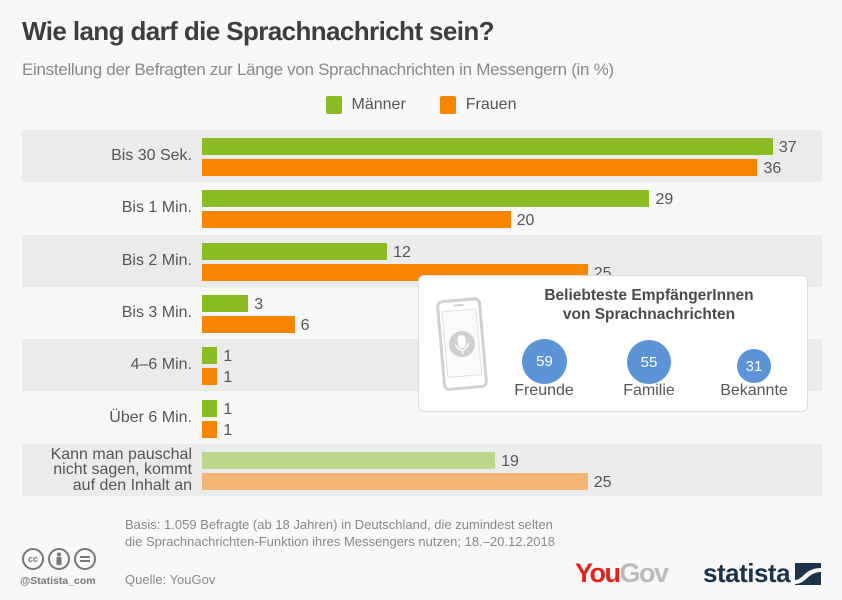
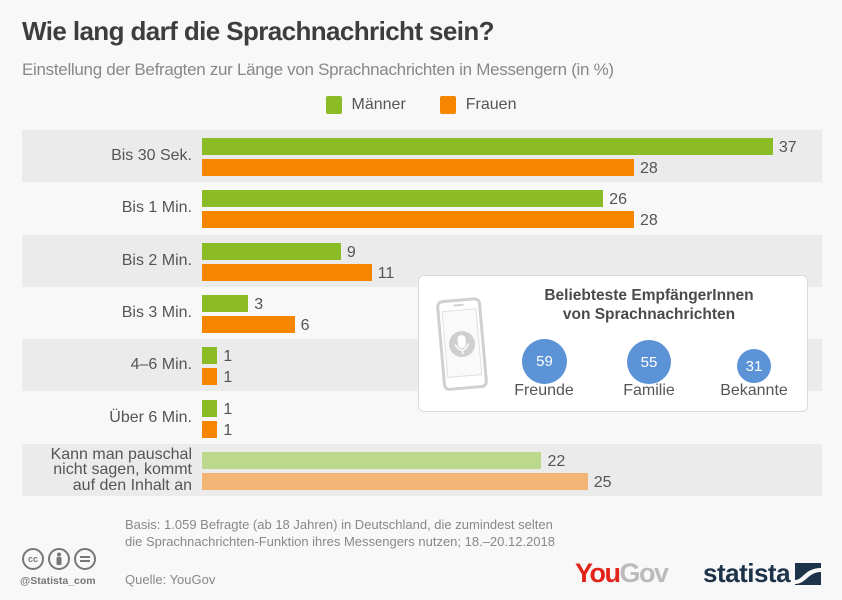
Frauen/Bis 30 Sek.: 36 -> 28
Männer/Bis 1 Min.: 29 -> 26
Frauen/Bis 1 Min.: 20 -> 28
Männer/Bis 2 Min.: 12 -> 9
Frauen/Bis 2 Min.: 25 -> 11
Männer/Kann man pauschal nicht sagen, kommt auf den Inhalt an: 19 -> 22
